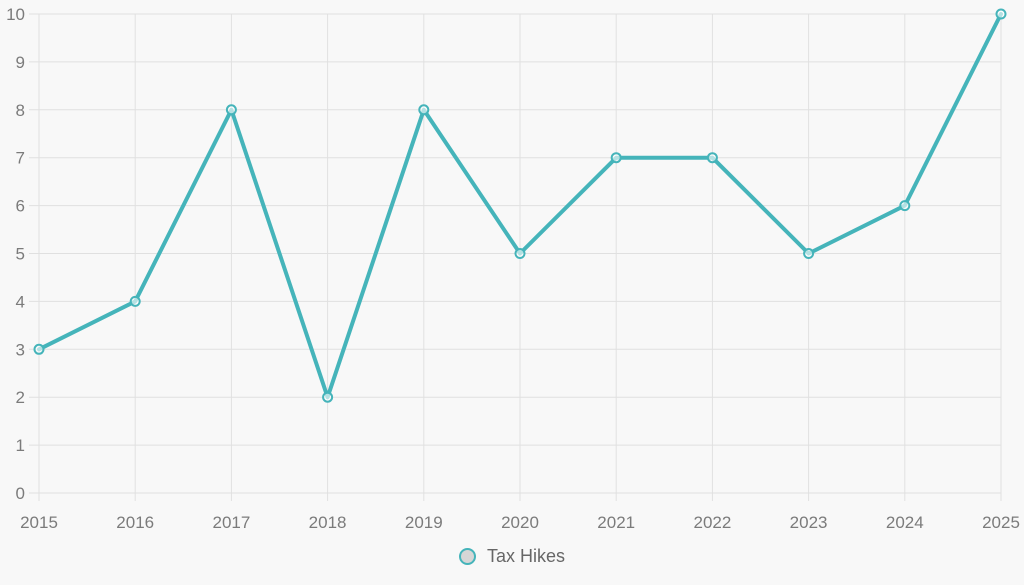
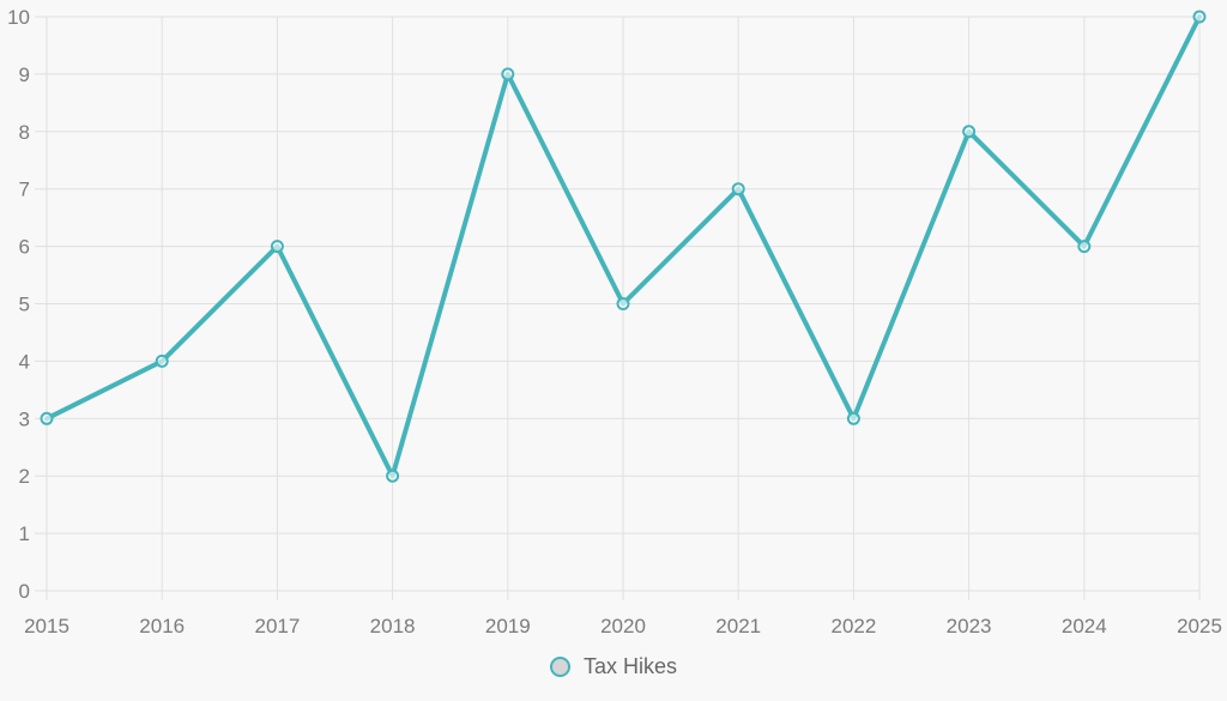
2017: 8 -> 6
2019: 8 -> 9
2022: 7 -> 3
2023: 5 -> 8
